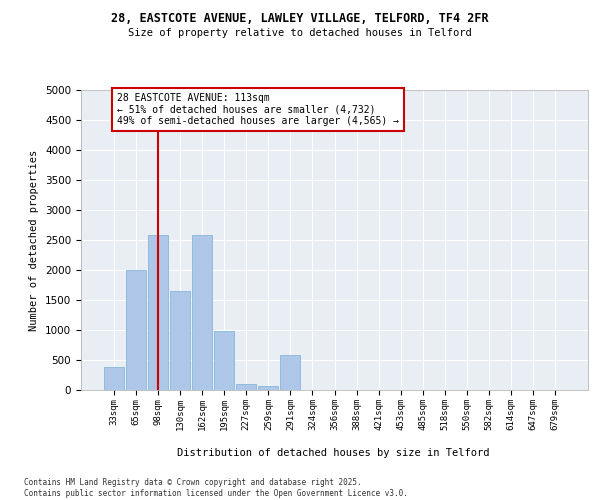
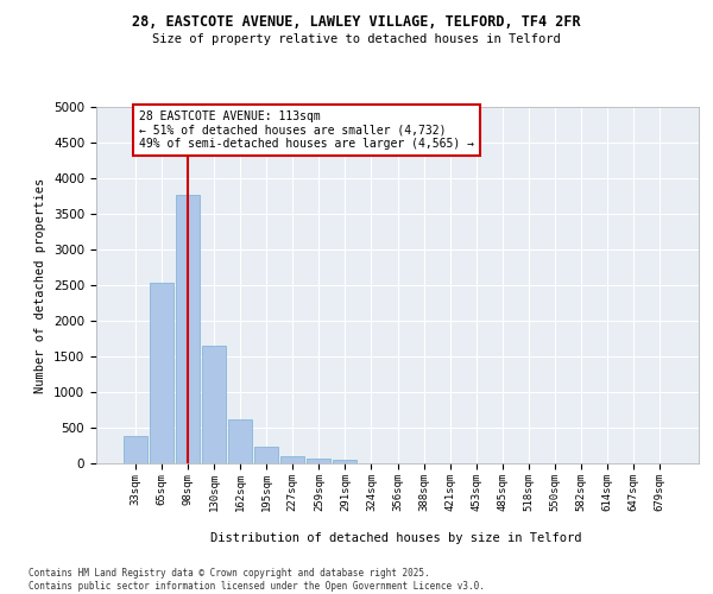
65sqm: 2000 -> 2530
98sqm: 2580 -> 3760
162sqm: 2580 -> 610
195sqm: 980 -> 240
291sqm: 580 -> 50
